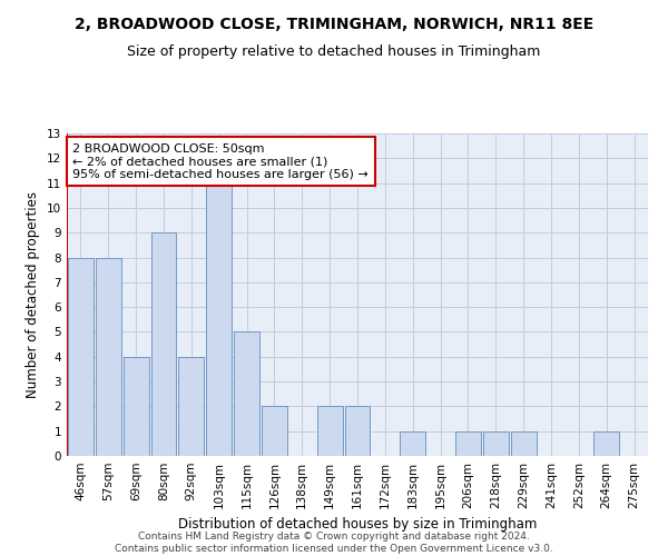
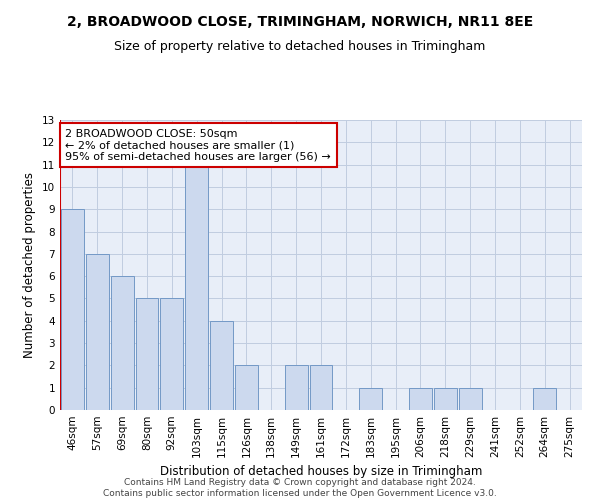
46sqm: 8 -> 9
57sqm: 8 -> 7
69sqm: 4 -> 6
80sqm: 9 -> 5
92sqm: 4 -> 5
115sqm: 5 -> 4
